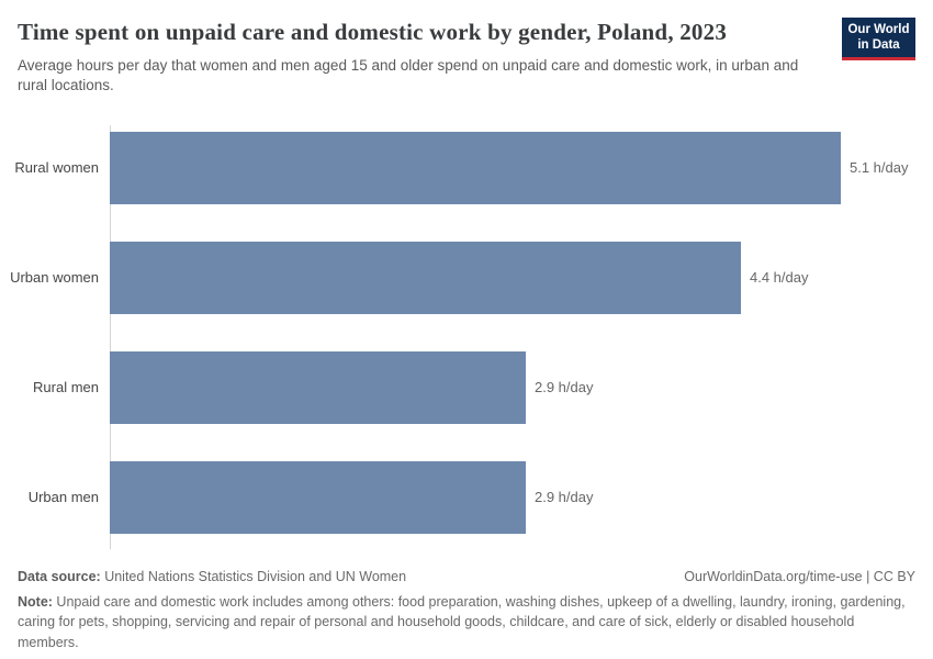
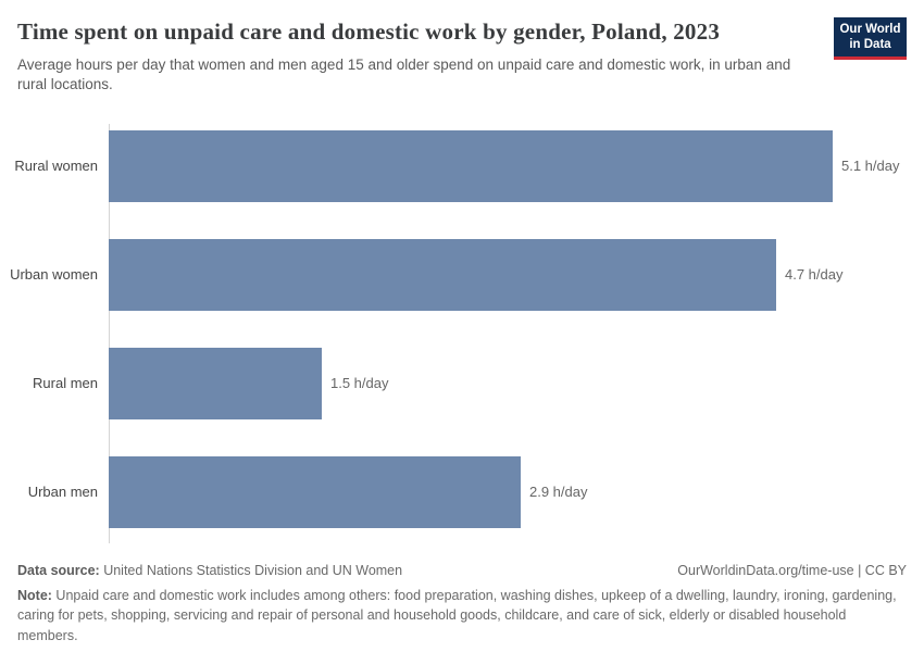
Urban women: 4.4 -> 4.7
Rural men: 2.9 -> 1.5
